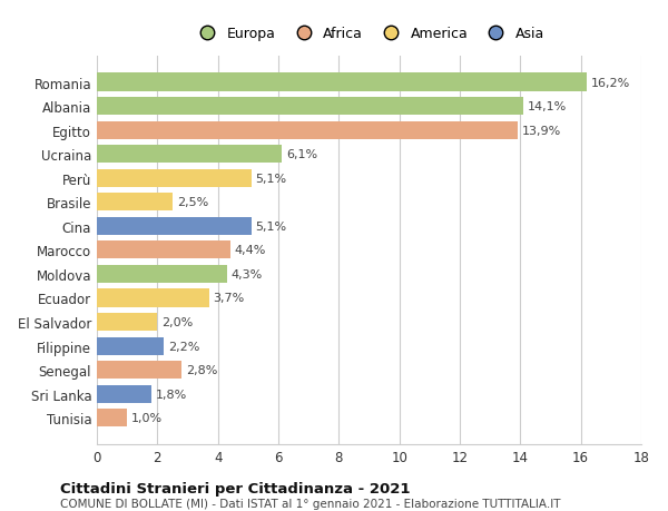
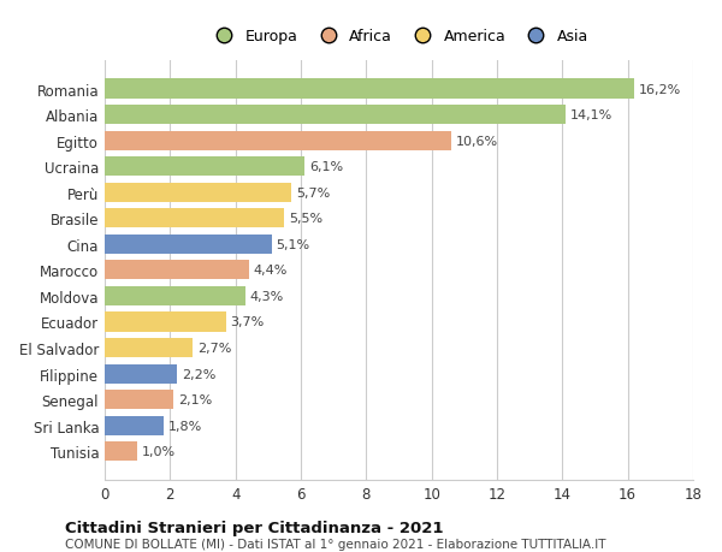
Egitto: 13,9% -> 10,6%
Perù: 5,1% -> 5,7%
Brasile: 2,5% -> 5,5%
El Salvador: 2,0% -> 2,7%
Senegal: 2,8% -> 2,1%
